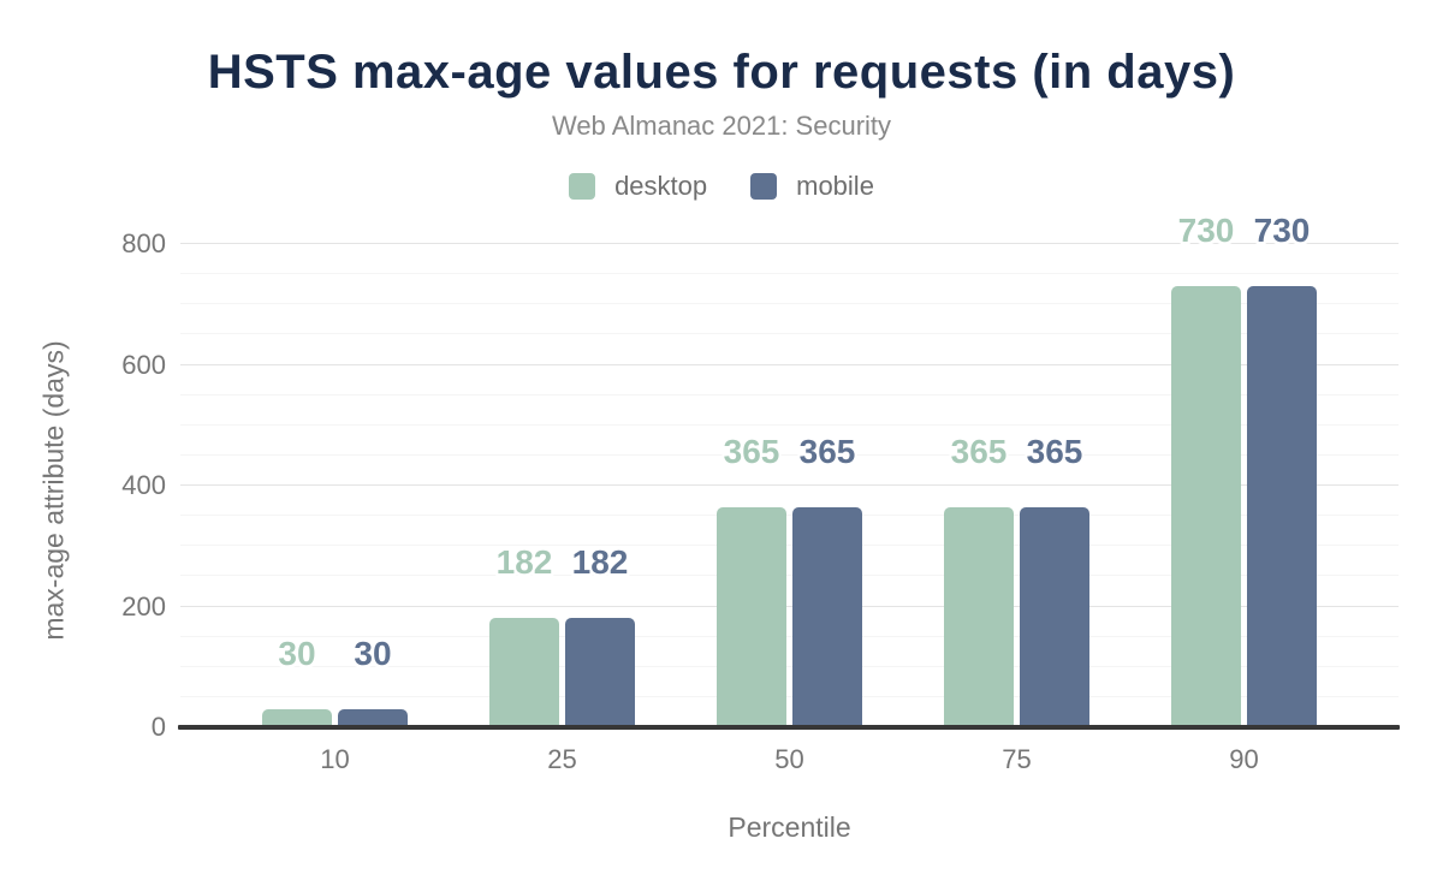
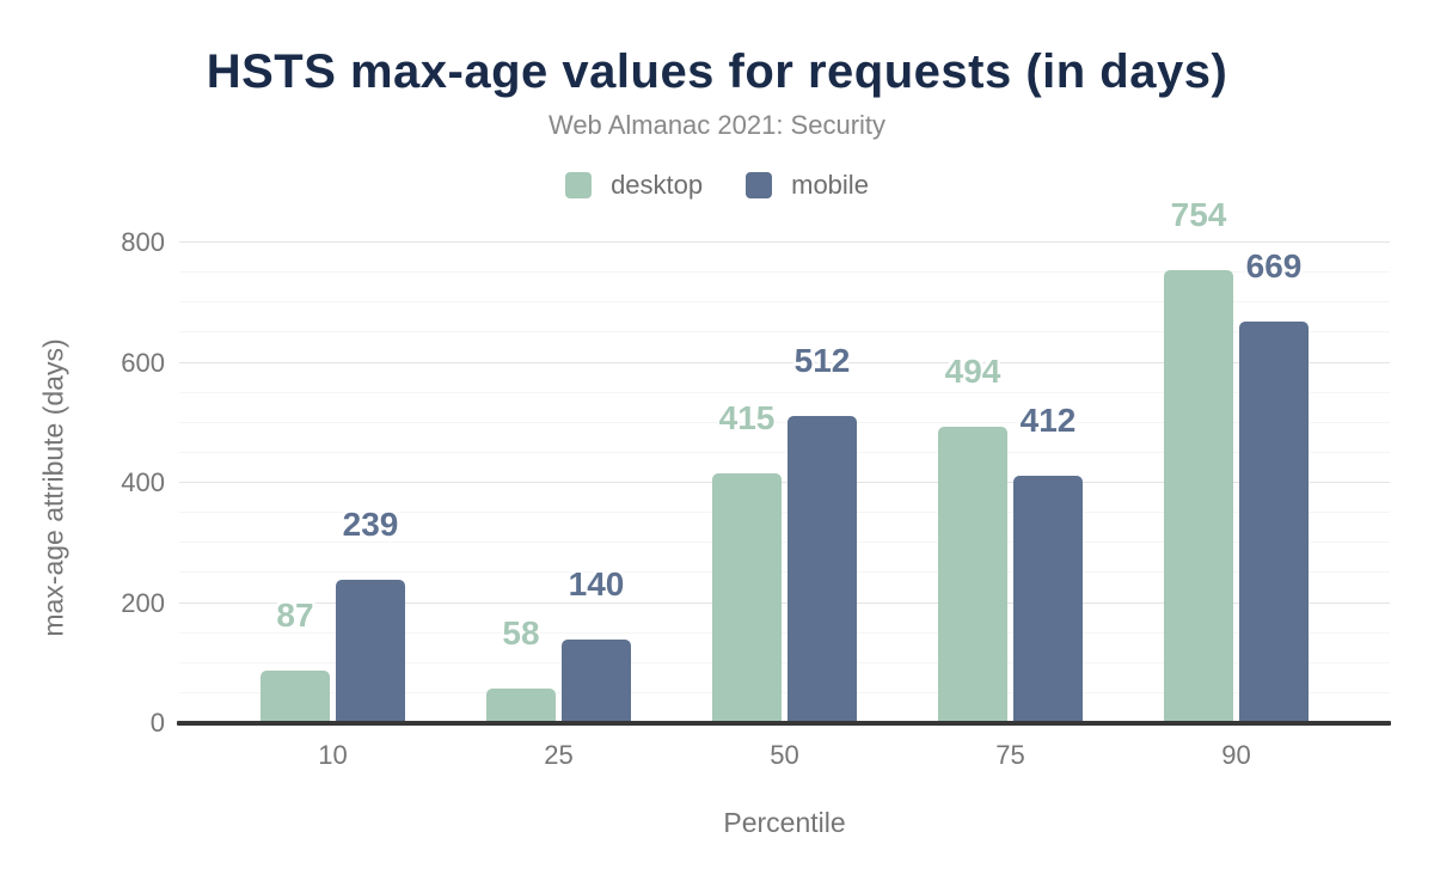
desktop/10: 30 -> 87
mobile/10: 30 -> 239
desktop/25: 182 -> 58
mobile/25: 182 -> 140
desktop/50: 365 -> 415
mobile/50: 365 -> 512
desktop/75: 365 -> 494
mobile/75: 365 -> 412
desktop/90: 730 -> 754
mobile/90: 730 -> 669
